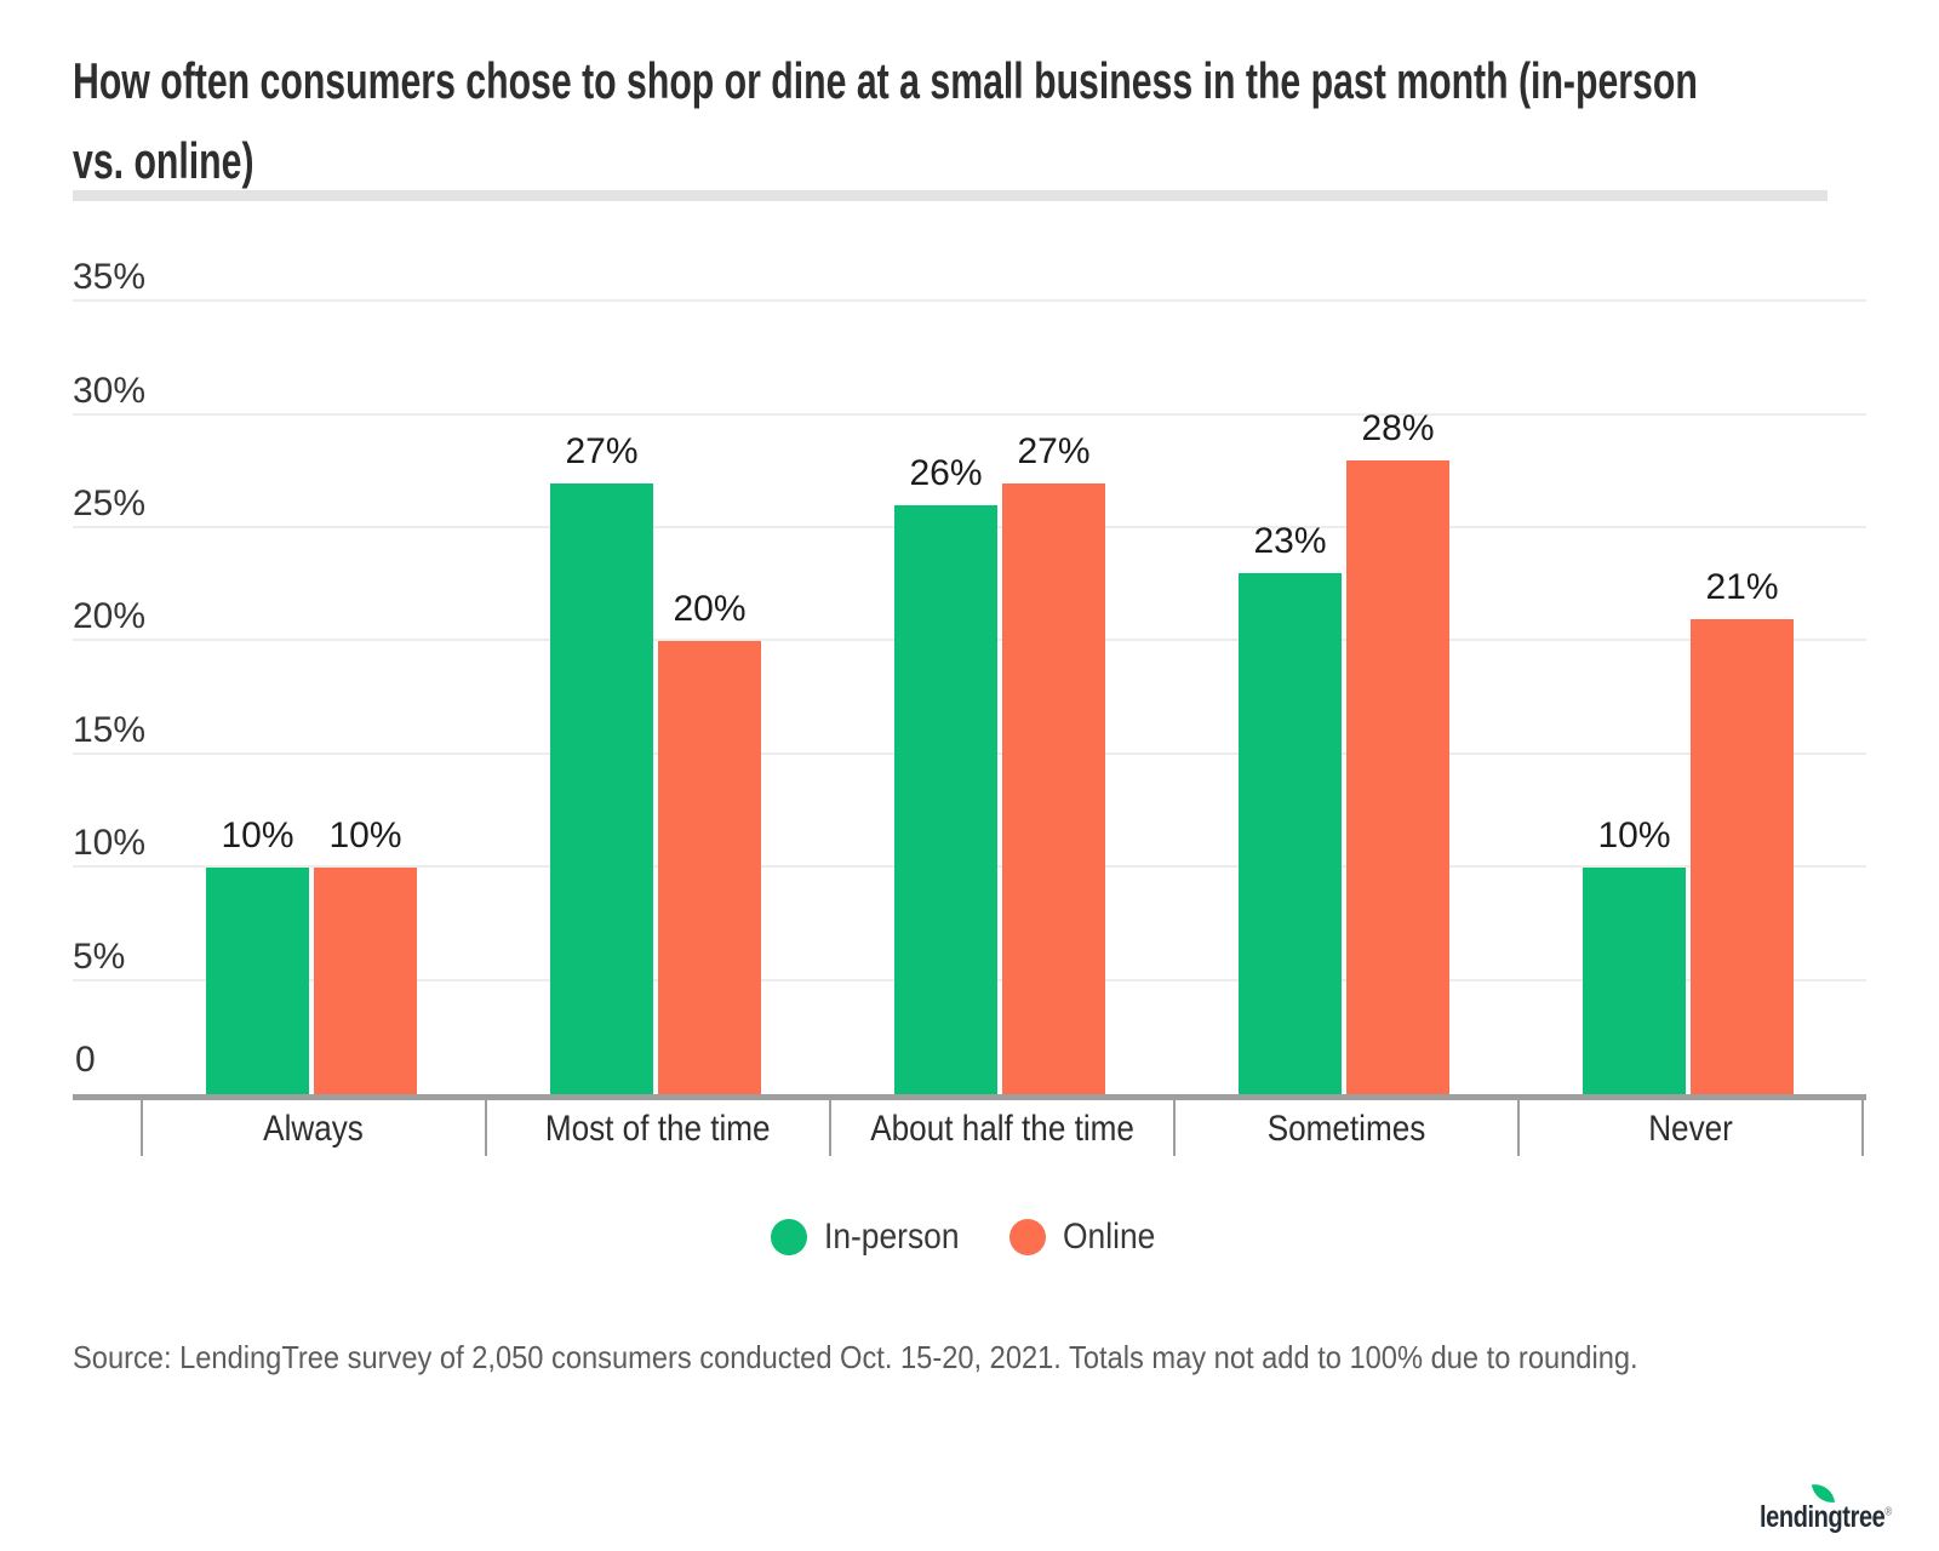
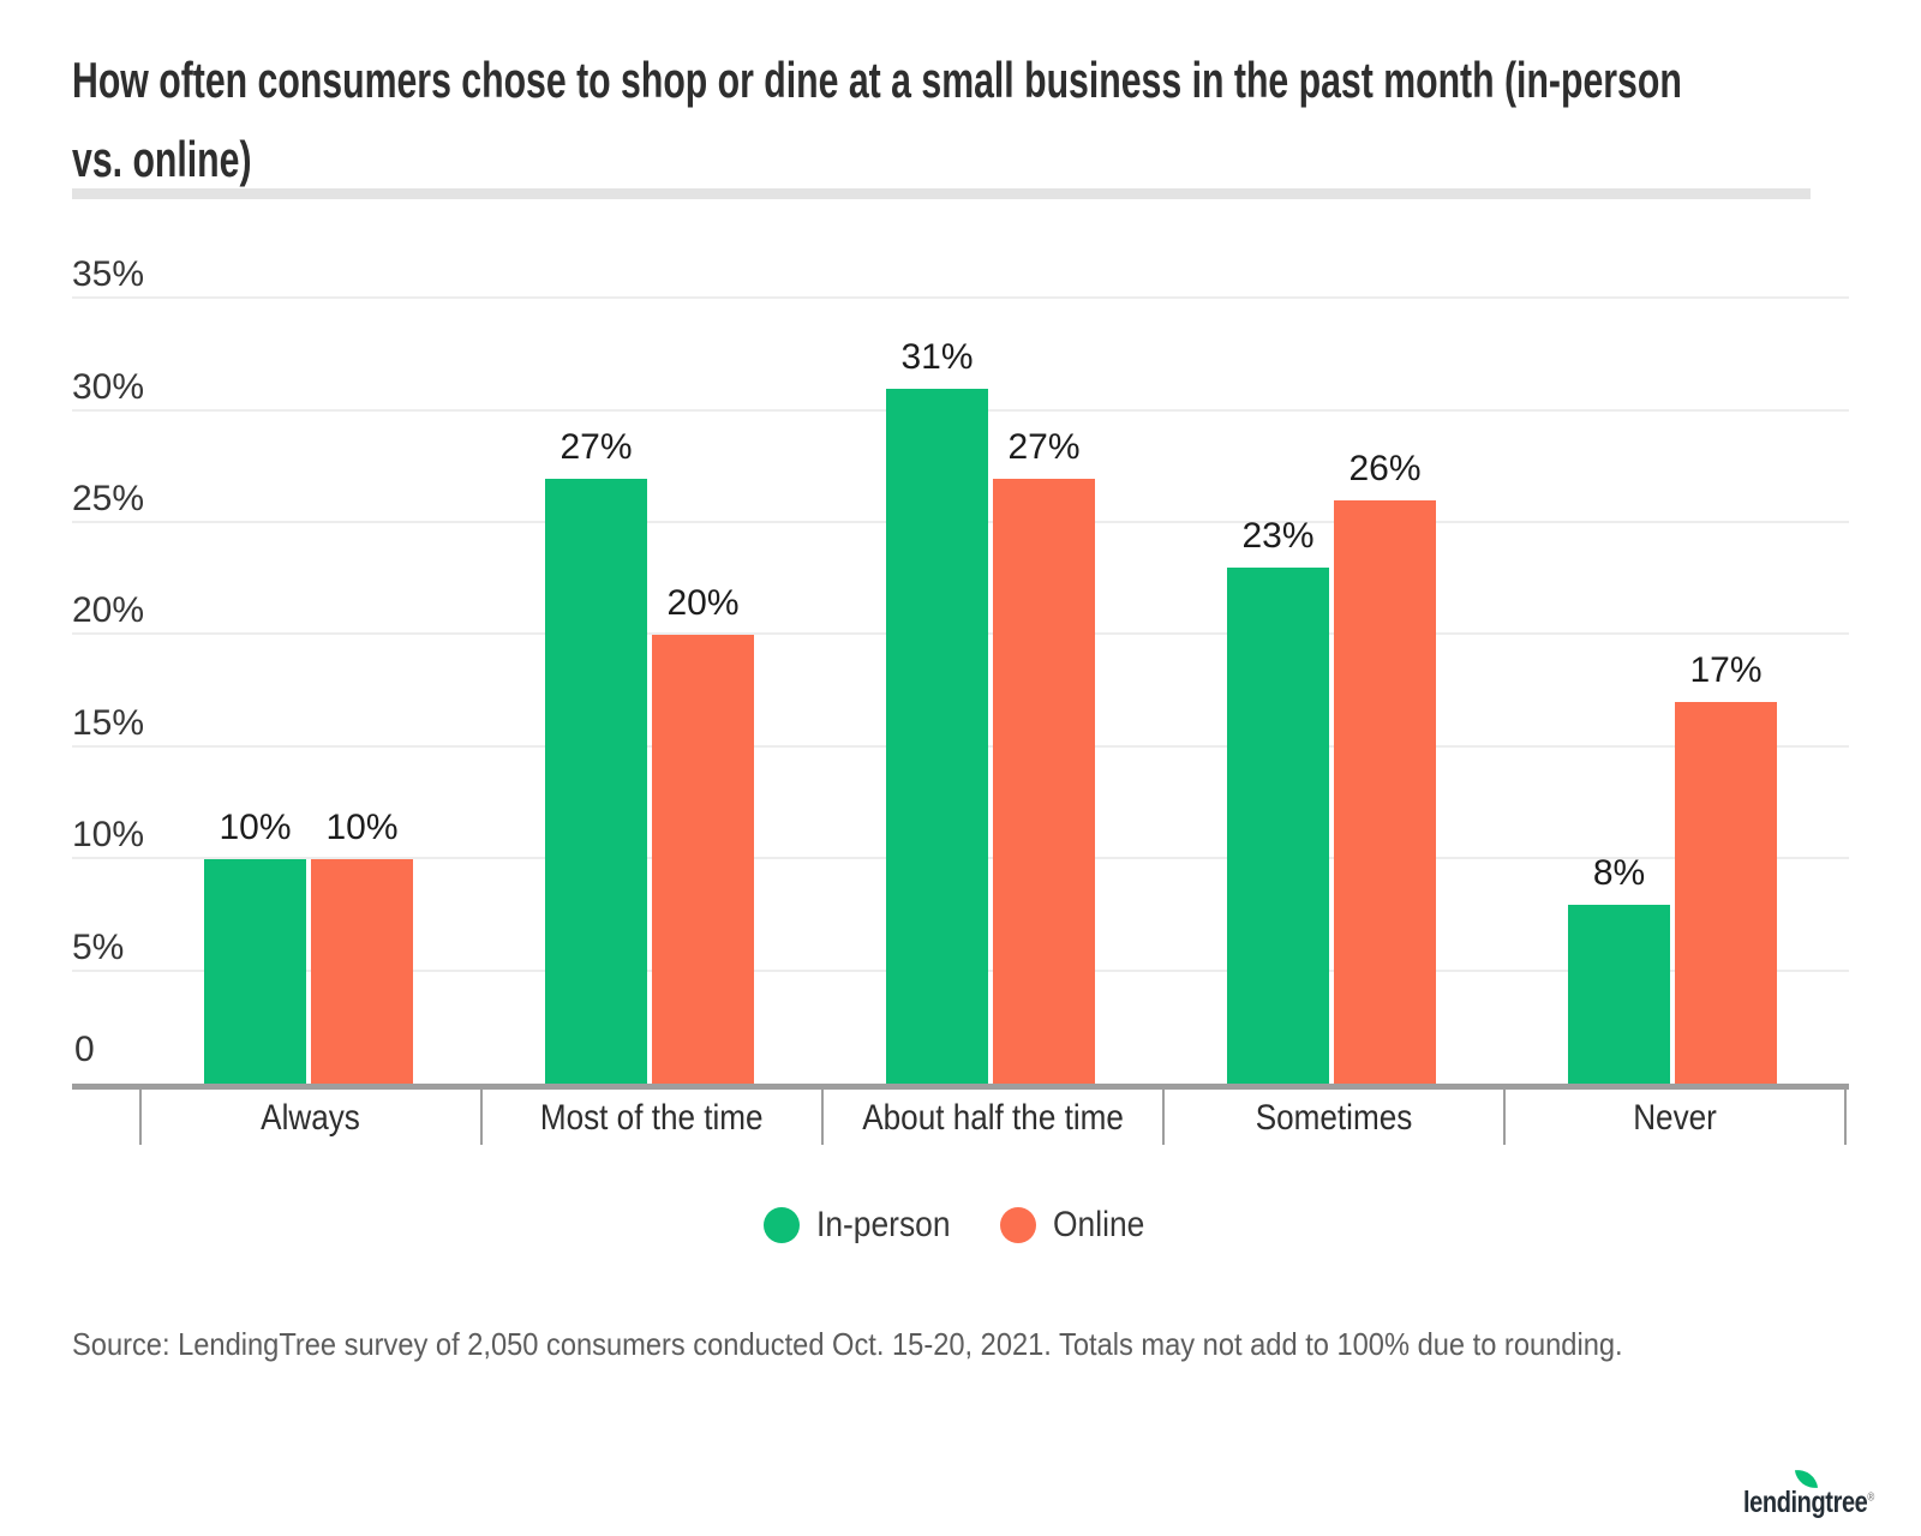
In-person/About half the time: 26% -> 31%
Online/Sometimes: 28% -> 26%
In-person/Never: 10% -> 8%
Online/Never: 21% -> 17%
